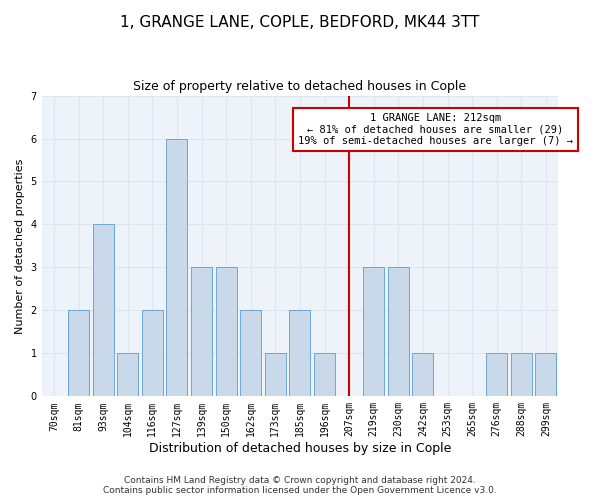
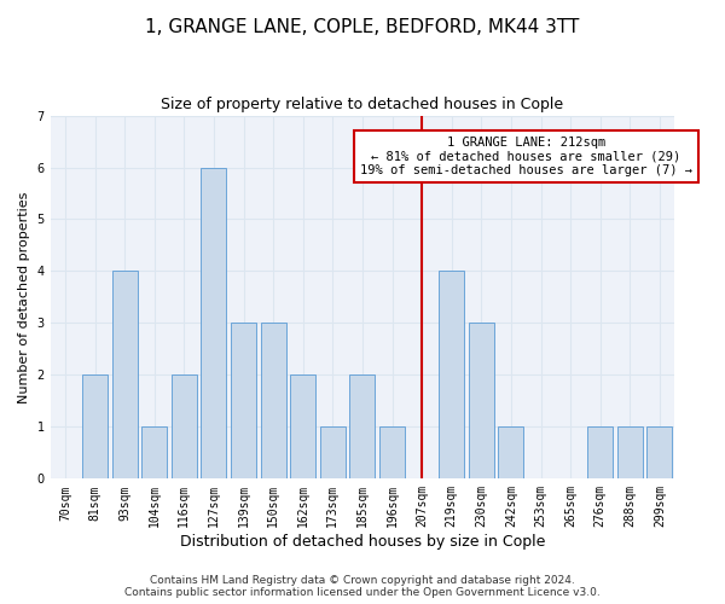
219sqm: 3 -> 4
